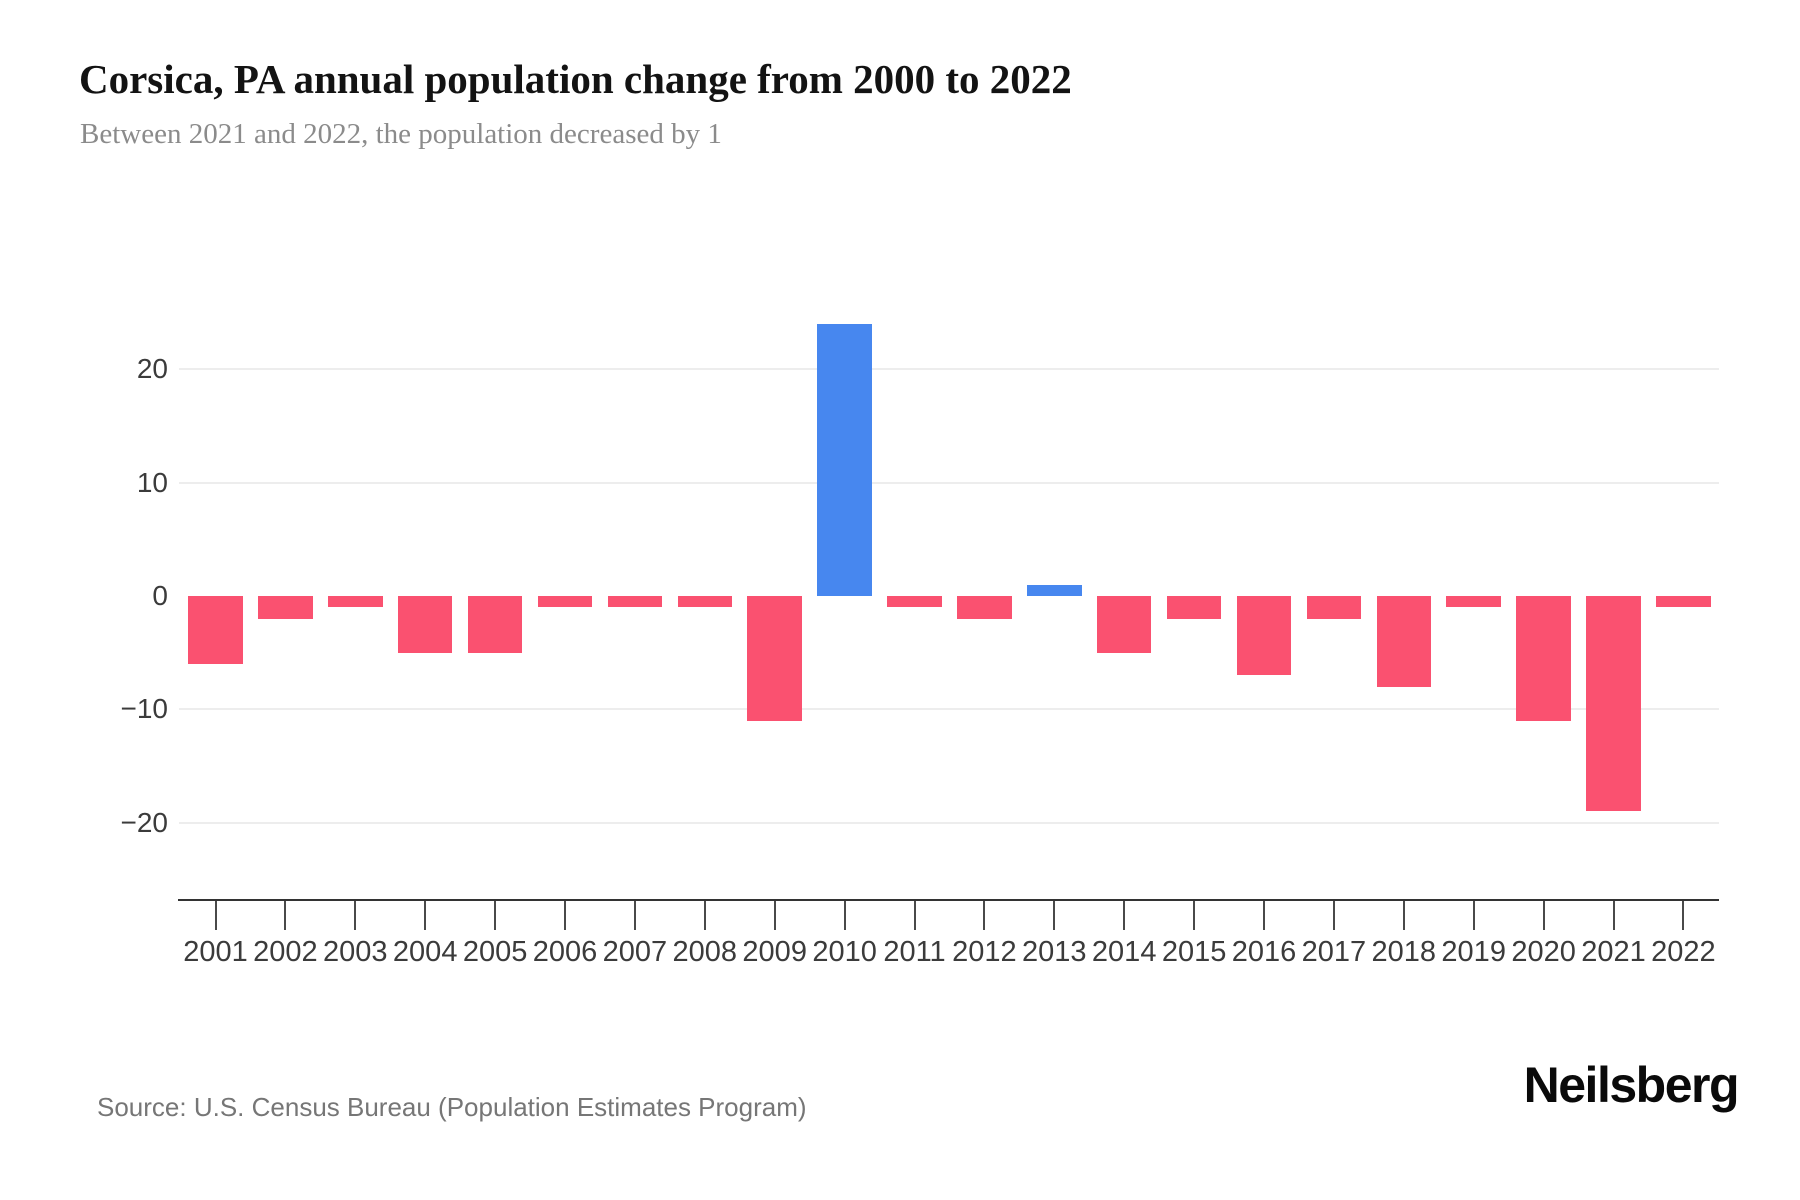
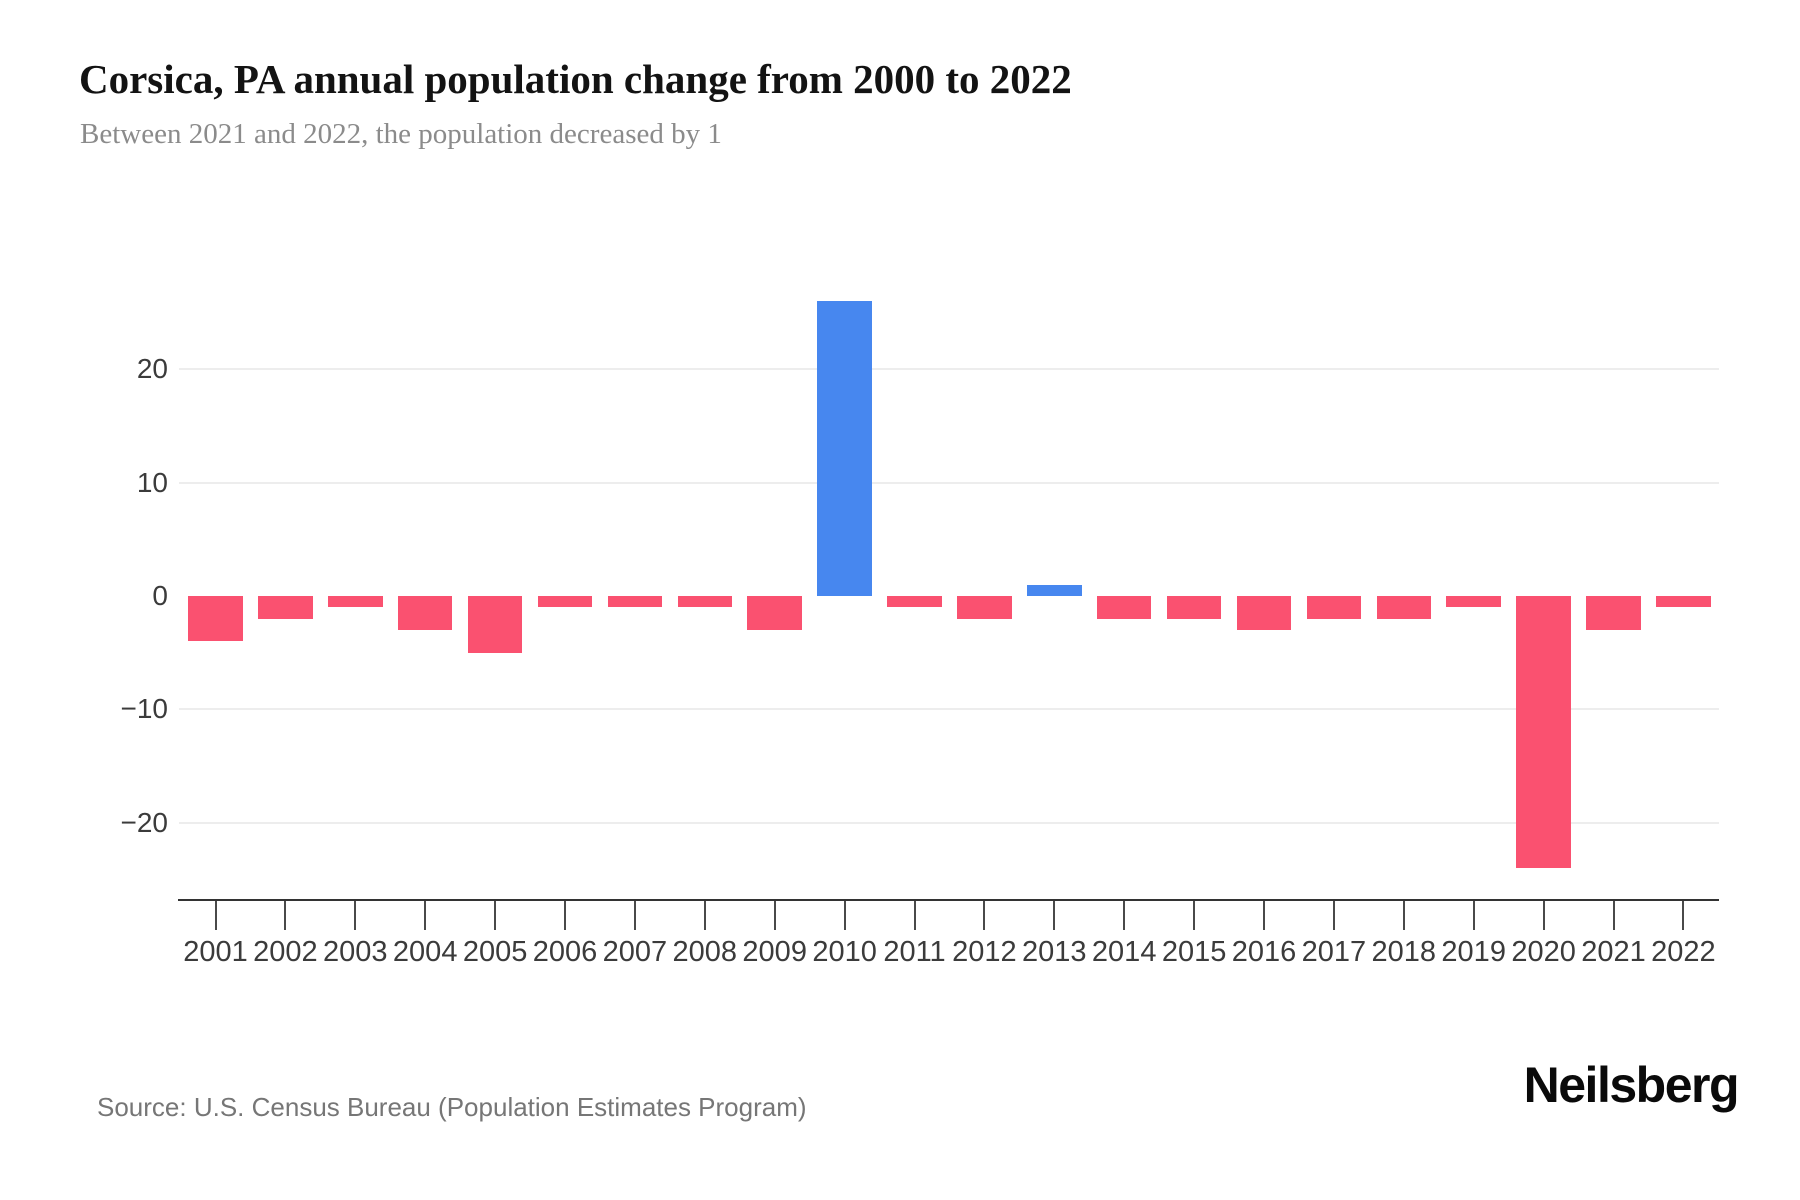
2001: -6 -> -4
2004: -5 -> -3
2009: -11 -> -3
2010: 24 -> 26
2014: -5 -> -2
2016: -7 -> -3
2018: -8 -> -2
2020: -11 -> -24
2021: -19 -> -3
